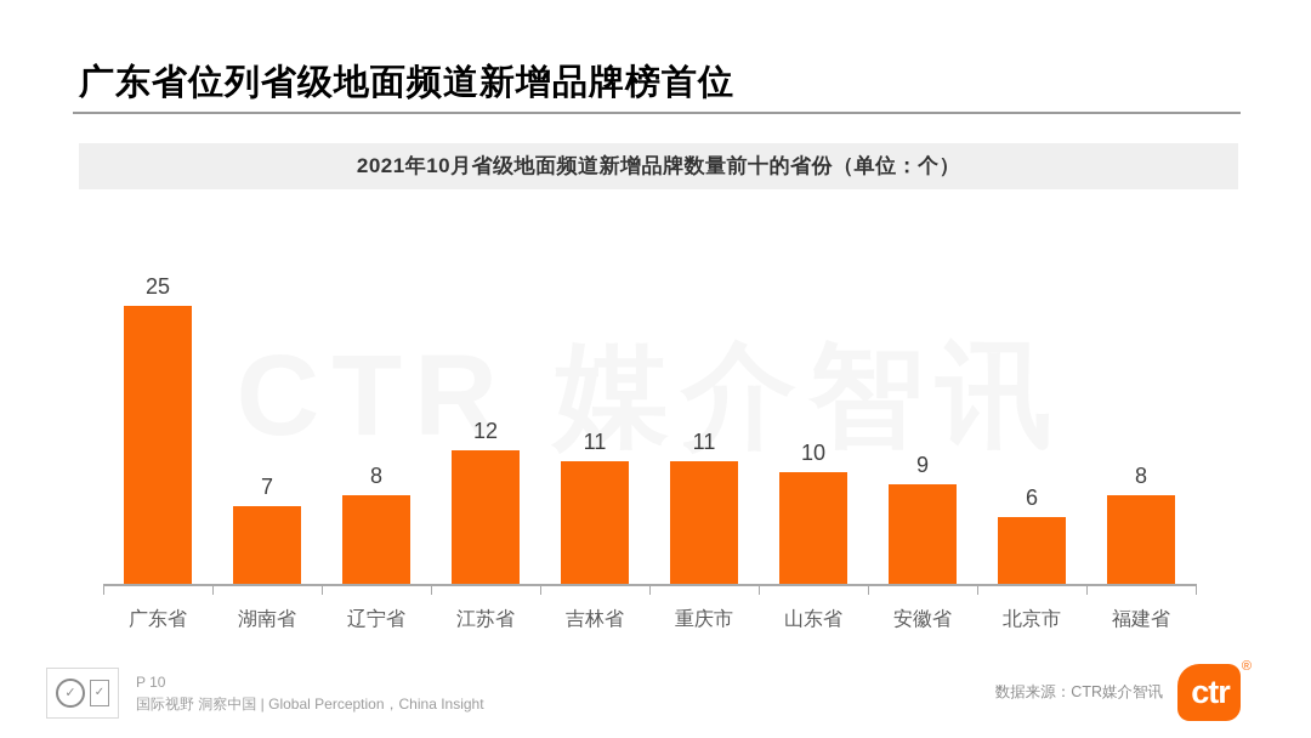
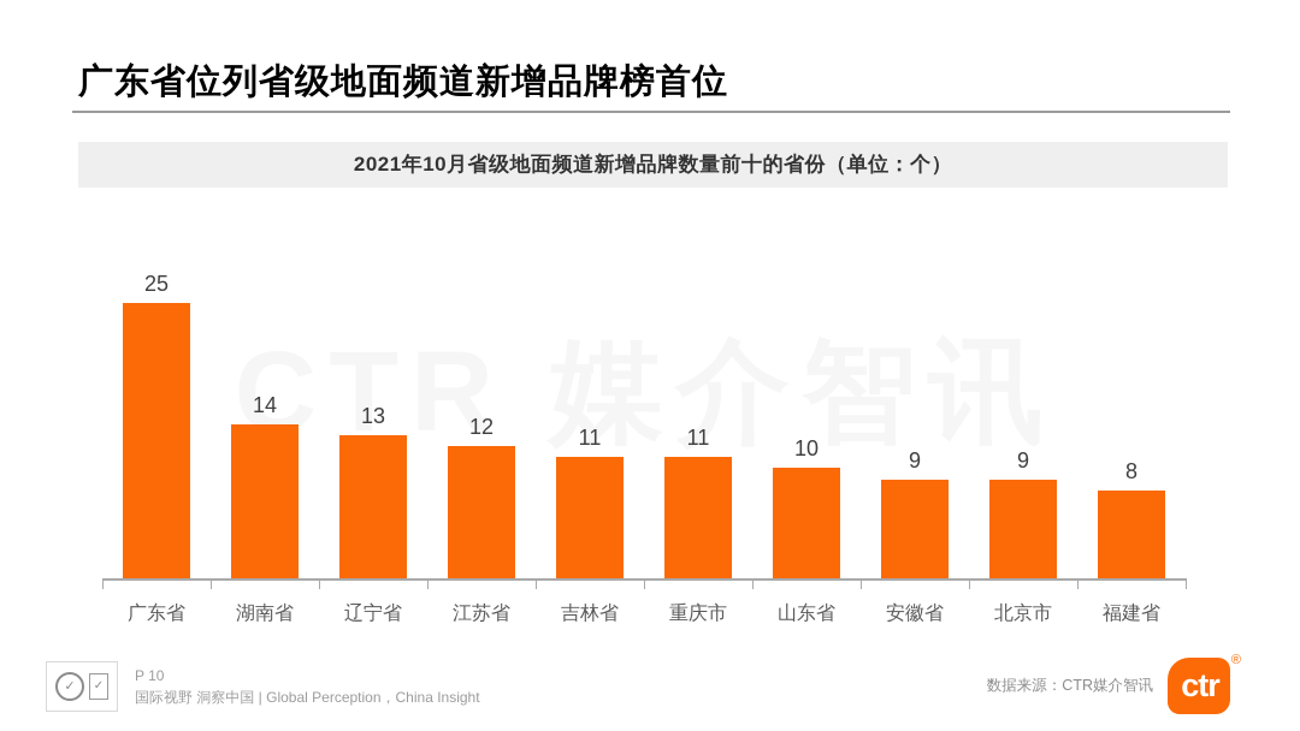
湖南省: 7 -> 14
辽宁省: 8 -> 13
北京市: 6 -> 9
